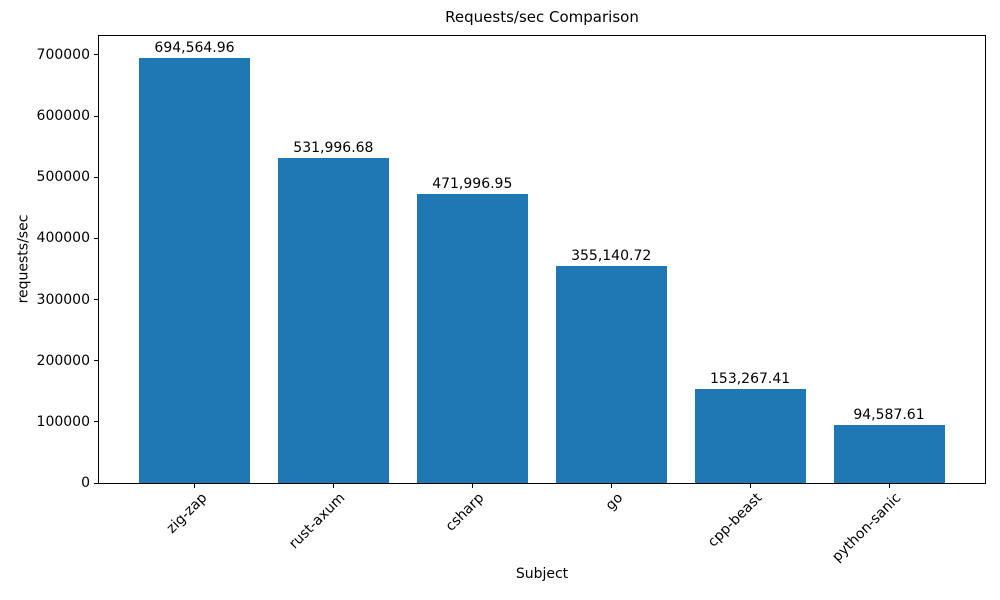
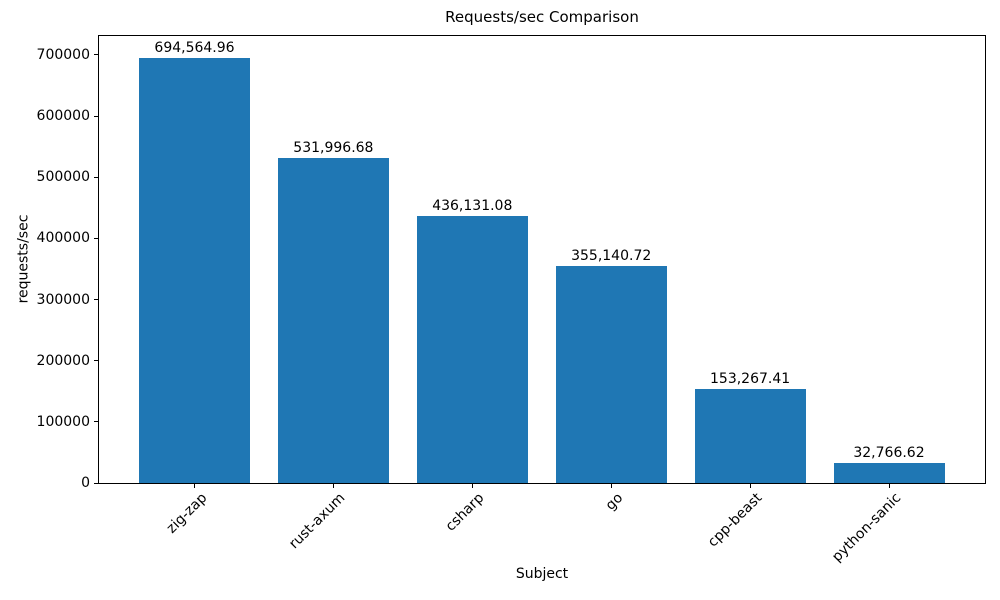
csharp: 471,996.95 -> 436,131.08
python-sanic: 94,587.61 -> 32,766.62
